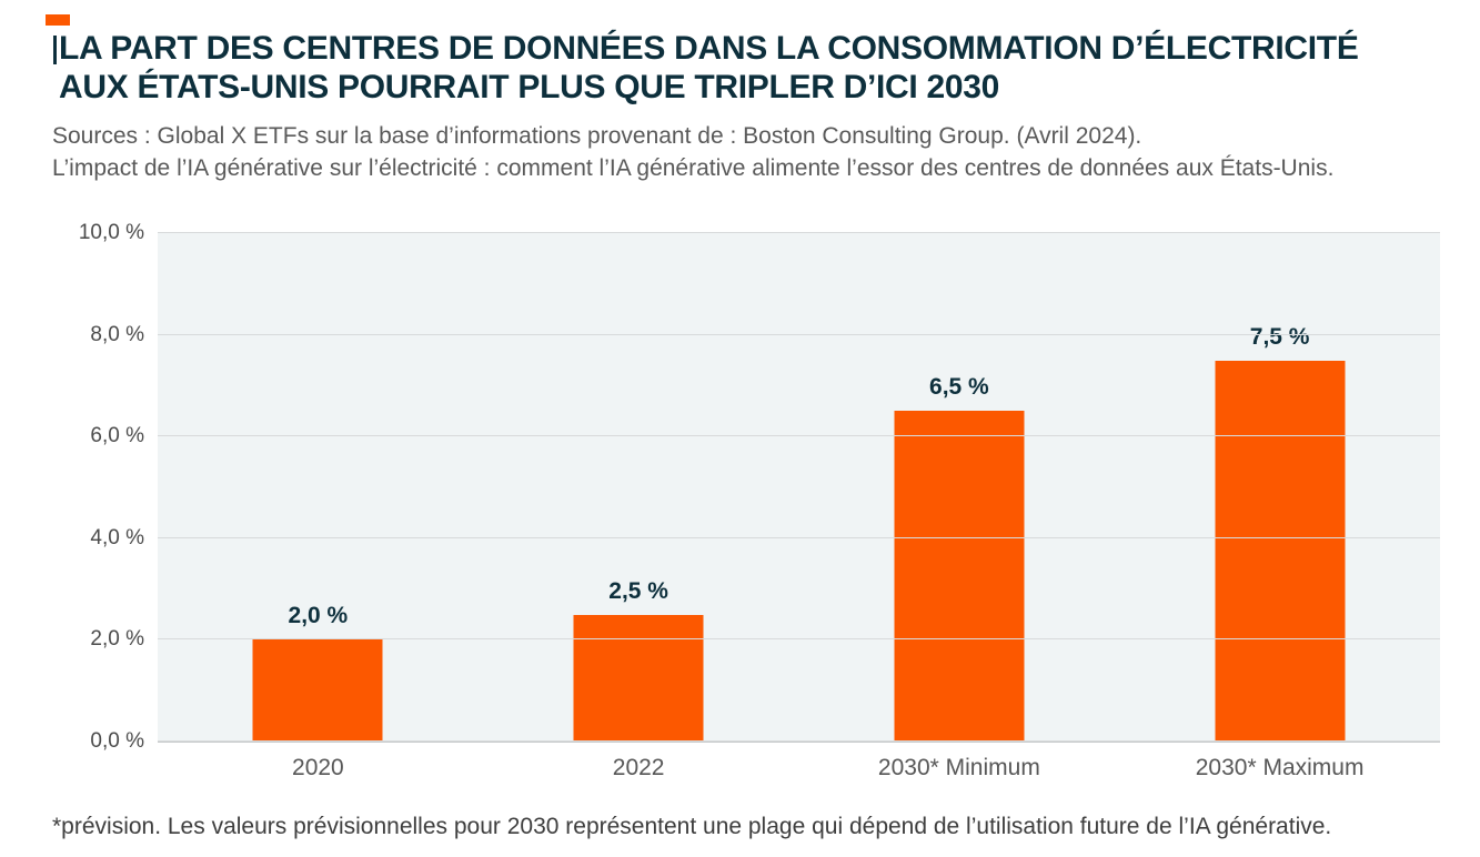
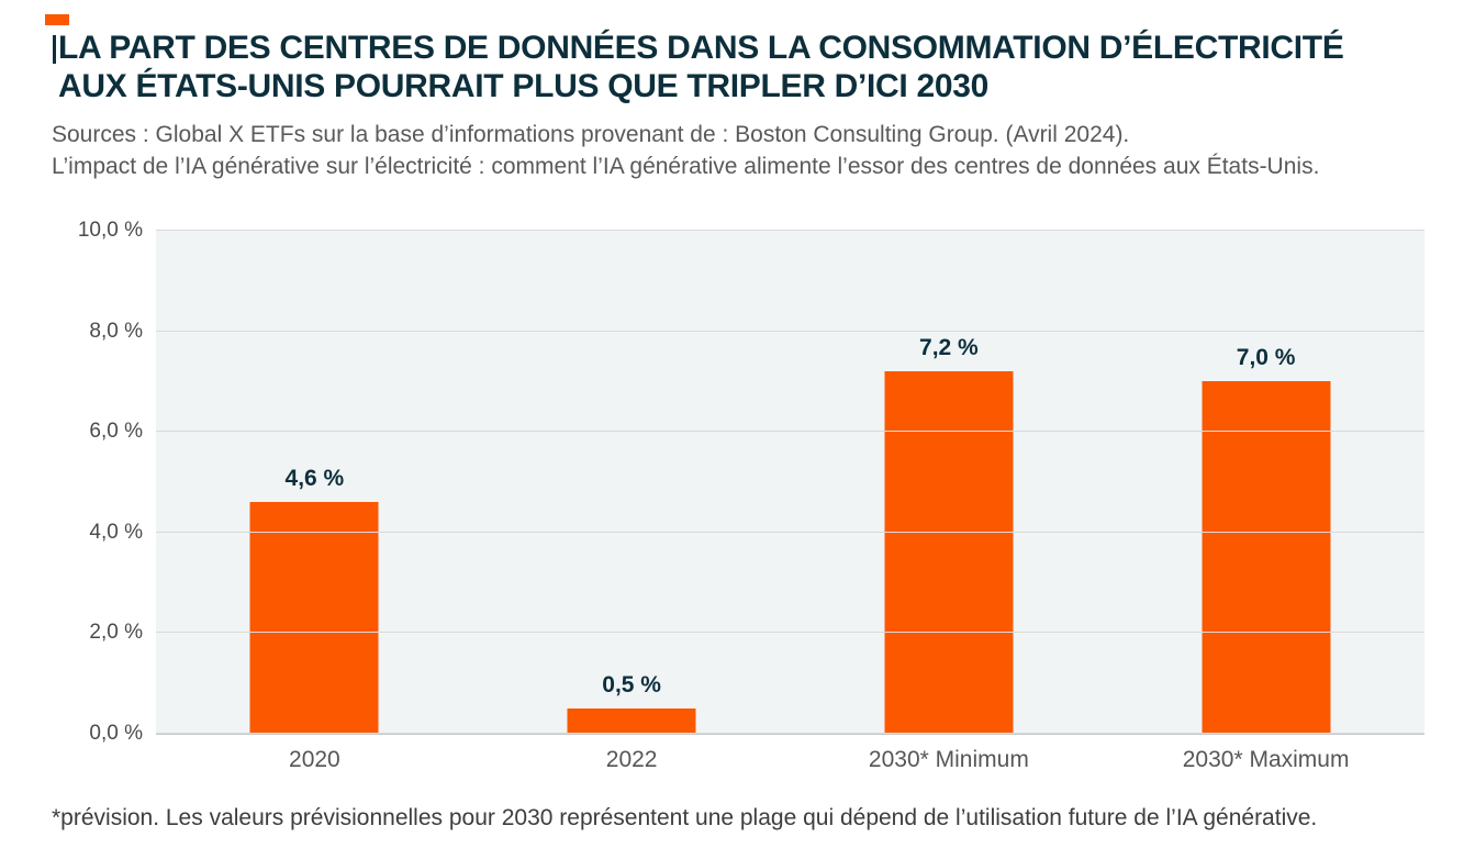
2020: 2,0 -> 4,6
2022: 2,5 -> 0,5
2030* Minimum: 6,5 -> 7,2
2030* Maximum: 7,5 -> 7,0
